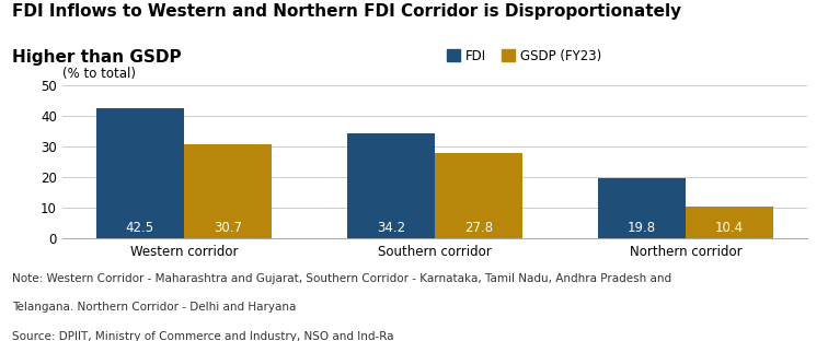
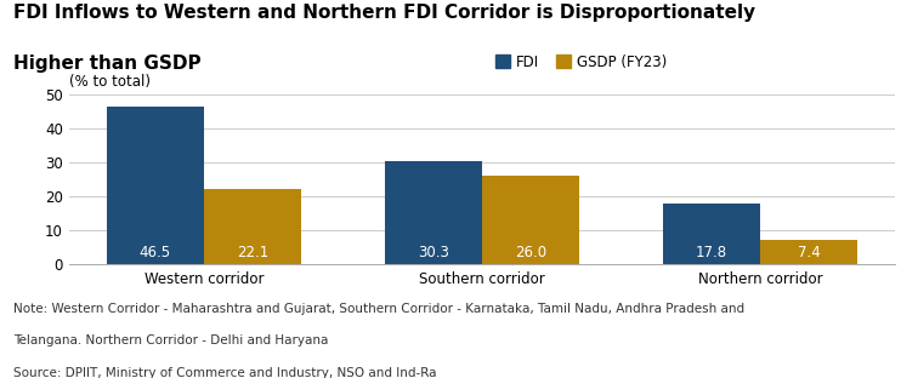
FDI/Western corridor: 42.5 -> 46.5
GSDP (FY23)/Western corridor: 30.7 -> 22.1
FDI/Southern corridor: 34.2 -> 30.3
GSDP (FY23)/Southern corridor: 27.8 -> 26.0
FDI/Northern corridor: 19.8 -> 17.8
GSDP (FY23)/Northern corridor: 10.4 -> 7.4
